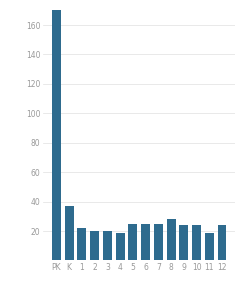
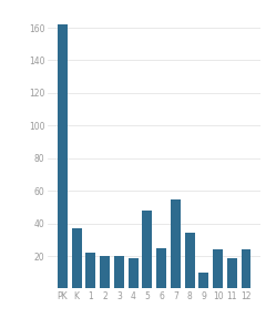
PK: 170 -> 162
5: 25 -> 48
7: 25 -> 55
8: 28 -> 34
9: 24 -> 10
